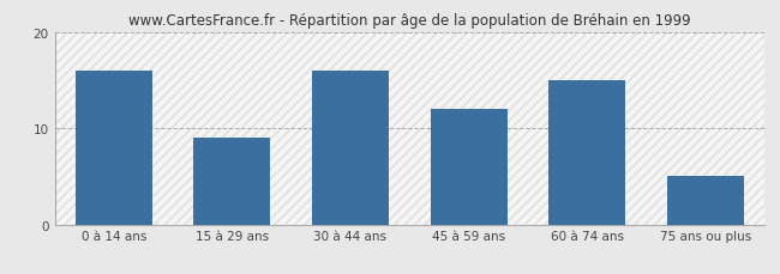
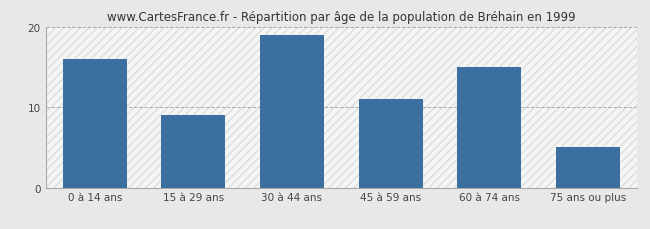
30 à 44 ans: 16 -> 19
45 à 59 ans: 12 -> 11
